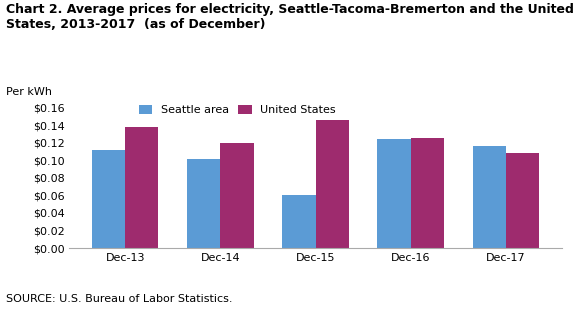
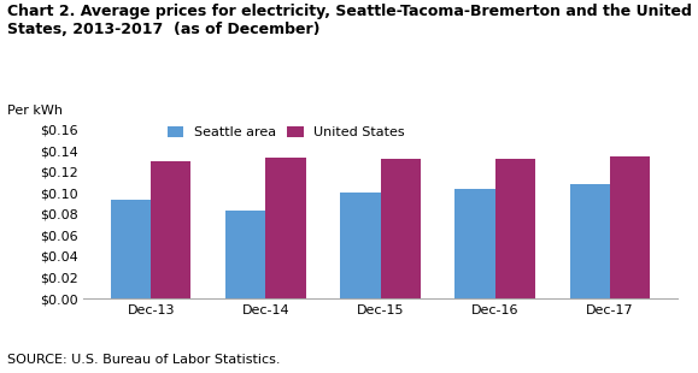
Seattle area/Dec-13: $0.112 -> $0.094
United States/Dec-13: $0.138 -> $0.130
Seattle area/Dec-14: $0.102 -> $0.083
United States/Dec-14: $0.120 -> $0.134
Seattle area/Dec-15: $0.060 -> $0.101
United States/Dec-15: $0.146 -> $0.132
Seattle area/Dec-16: $0.124 -> $0.104
United States/Dec-16: $0.126 -> $0.132
Seattle area/Dec-17: $0.116 -> $0.109
United States/Dec-17: $0.108 -> $0.135
